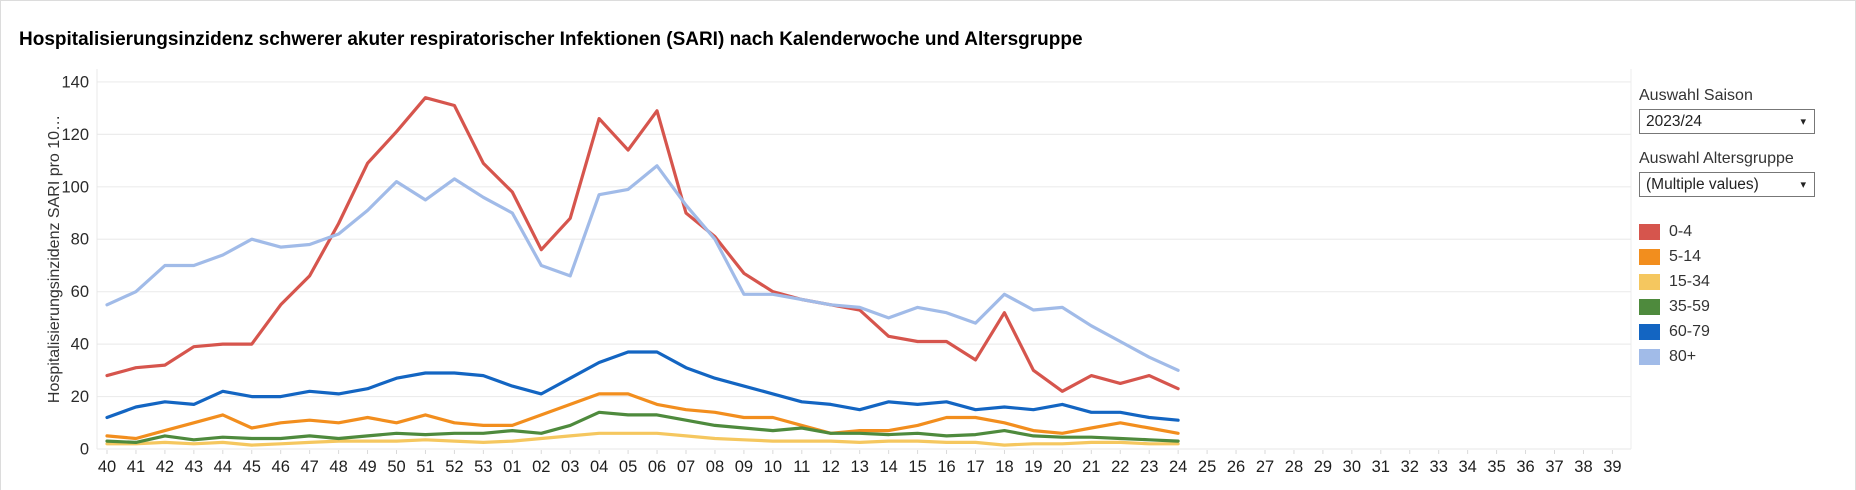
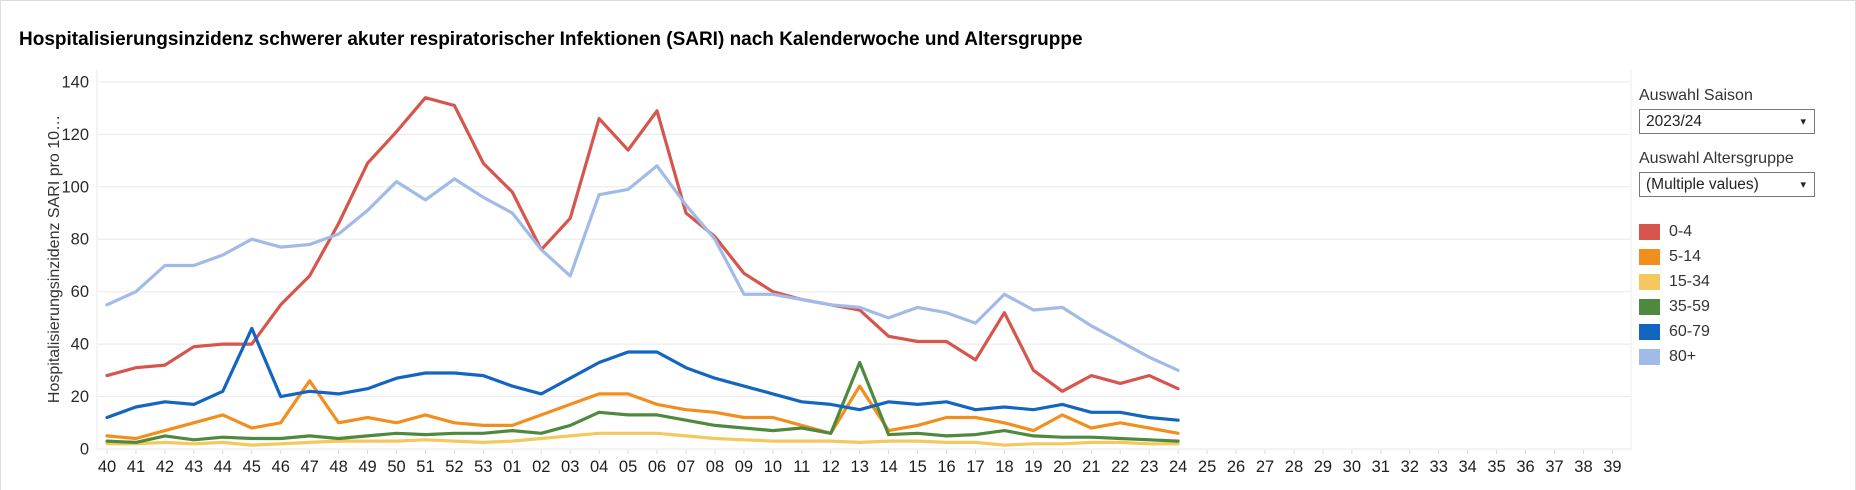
60-79/45: 20 -> 46
5-14/47: 11 -> 26
80+/02: 70 -> 76
5-14/13: 7 -> 24
35-59/13: 6 -> 33
5-14/20: 6 -> 13
